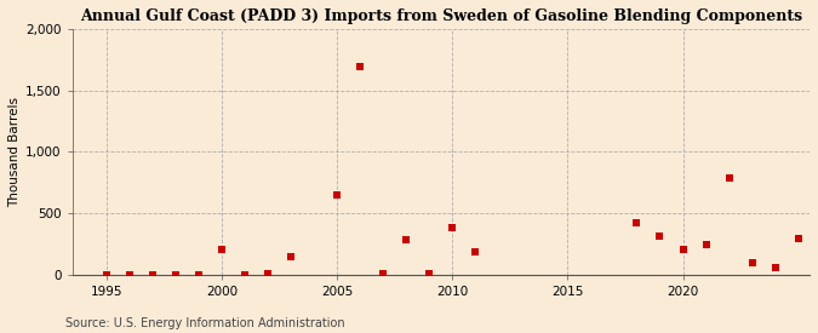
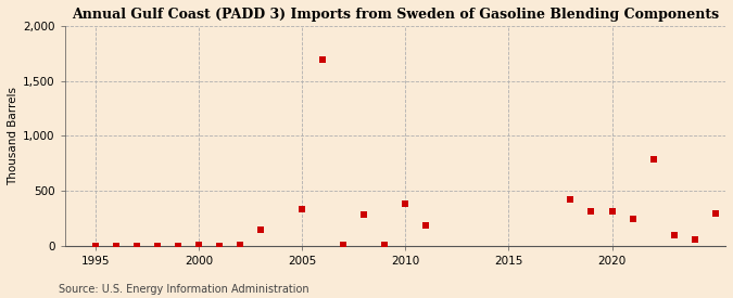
2000: 210 -> 10
2005: 650 -> 340
2020: 210 -> 320
